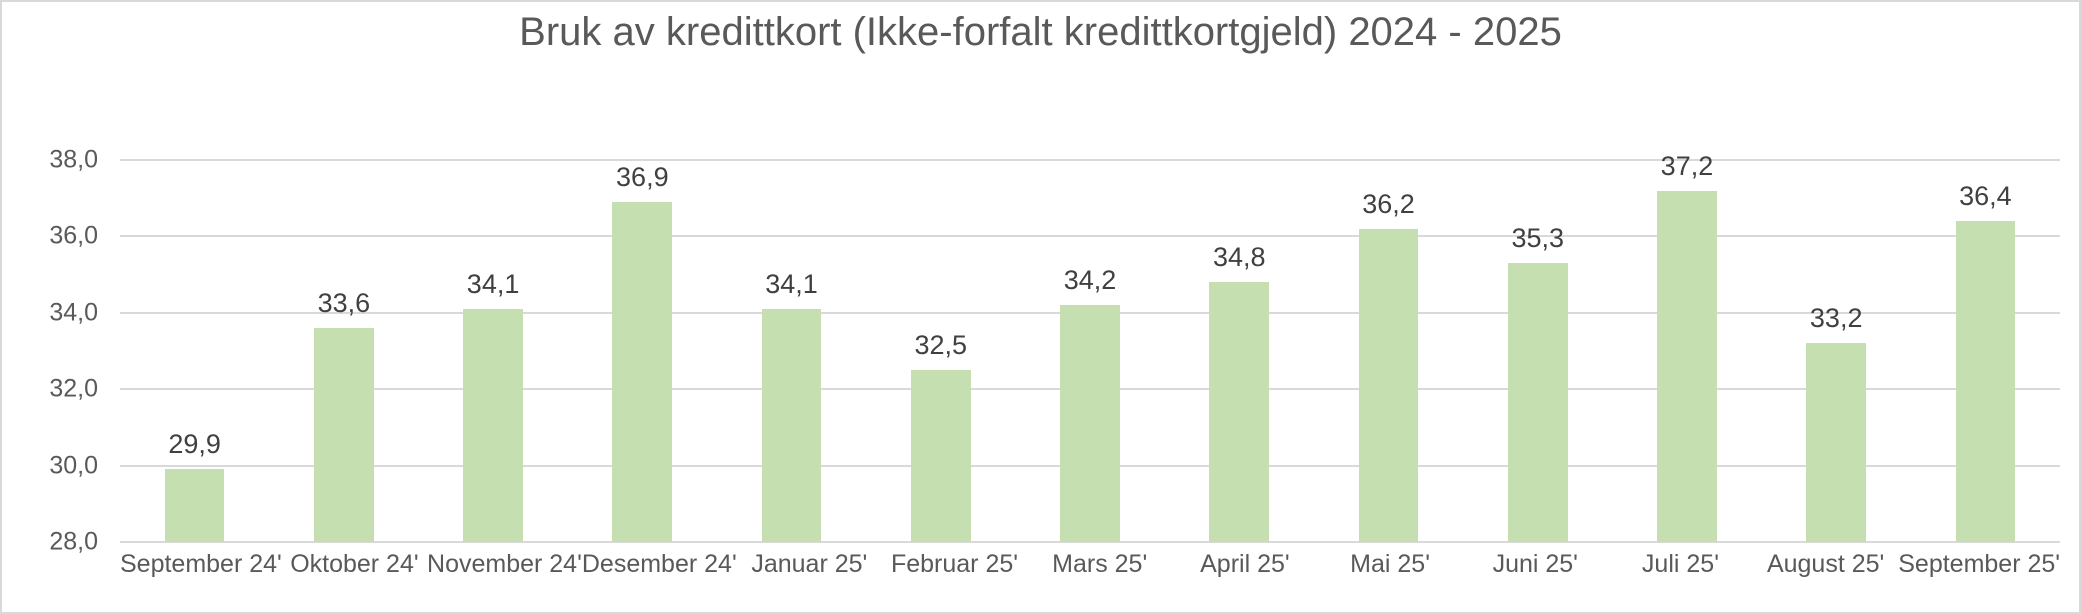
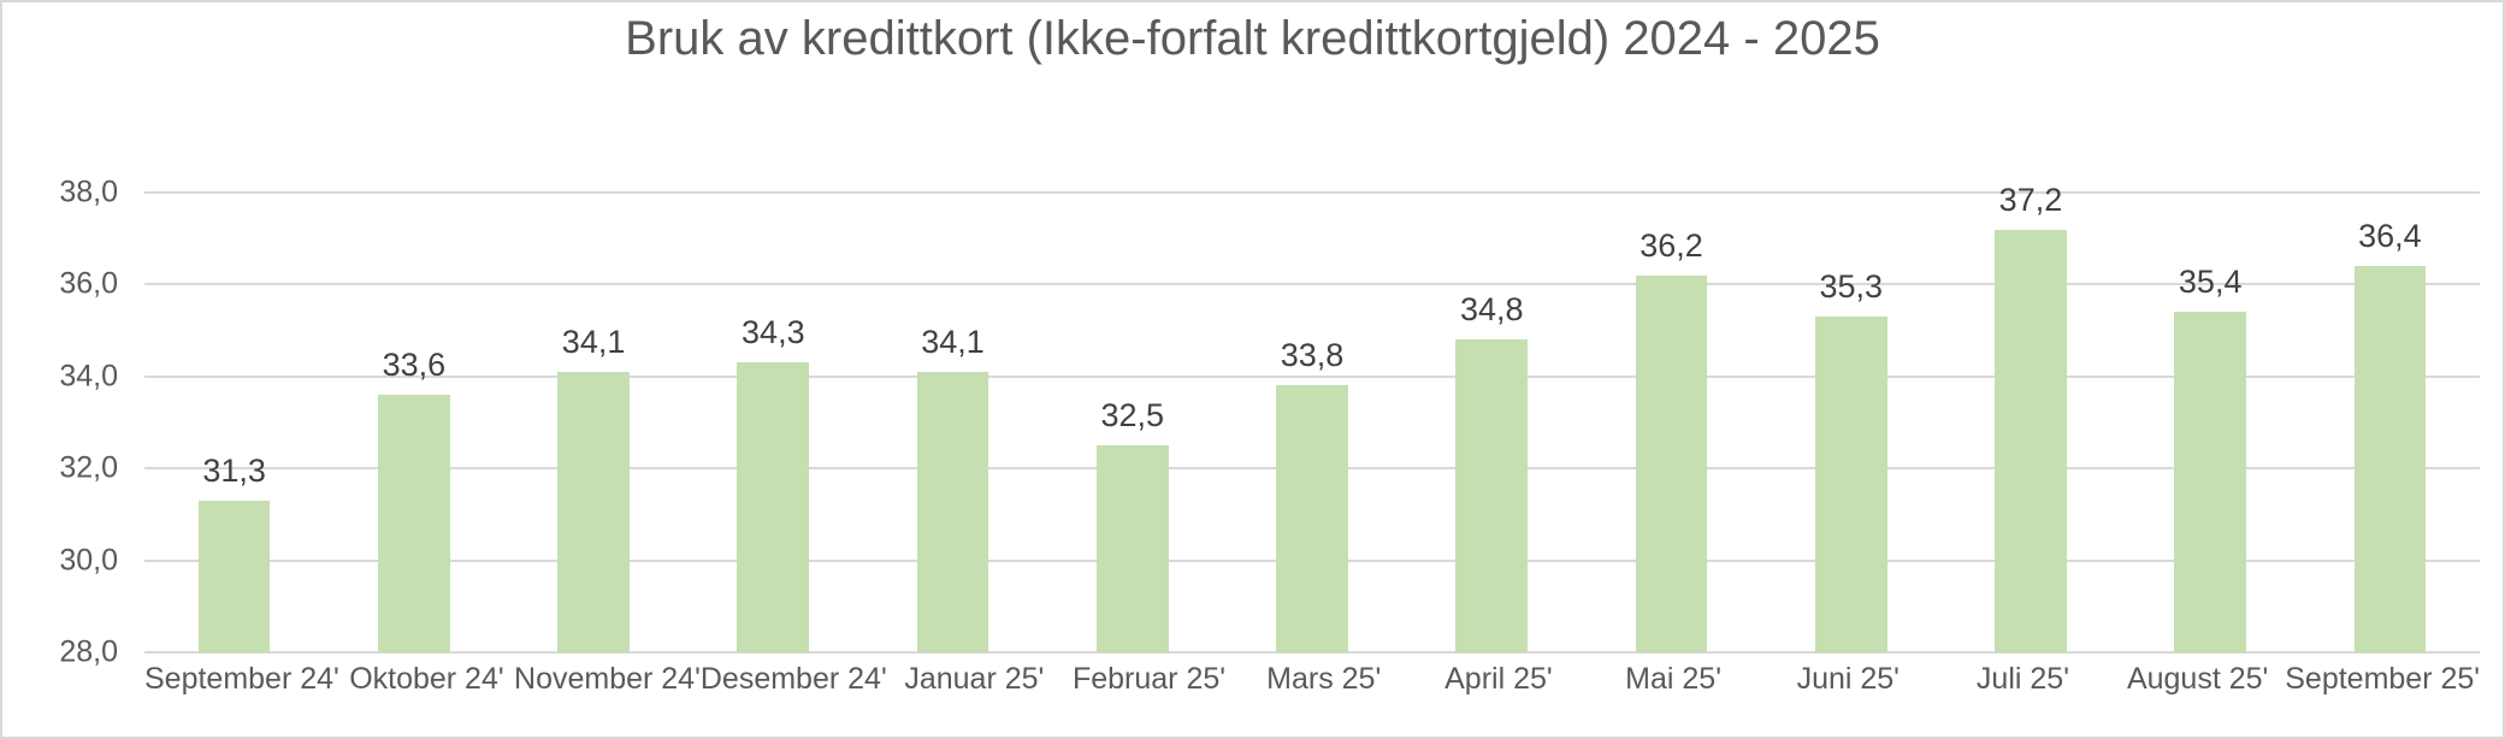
September 24': 29,9 -> 31,3
Desember 24': 36,9 -> 34,3
Mars 25': 34,2 -> 33,8
August 25': 33,2 -> 35,4
